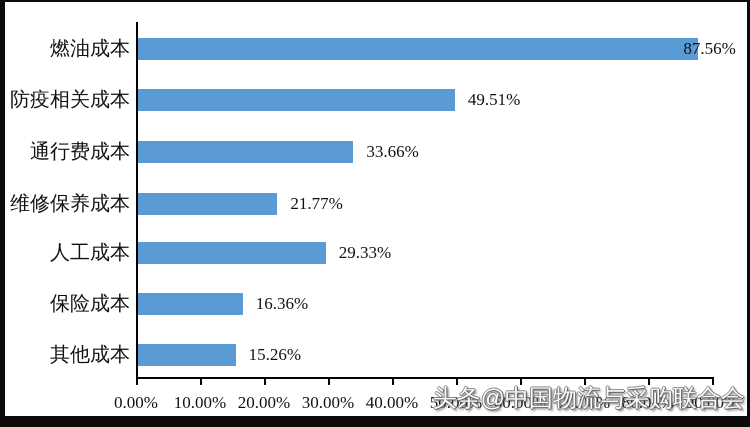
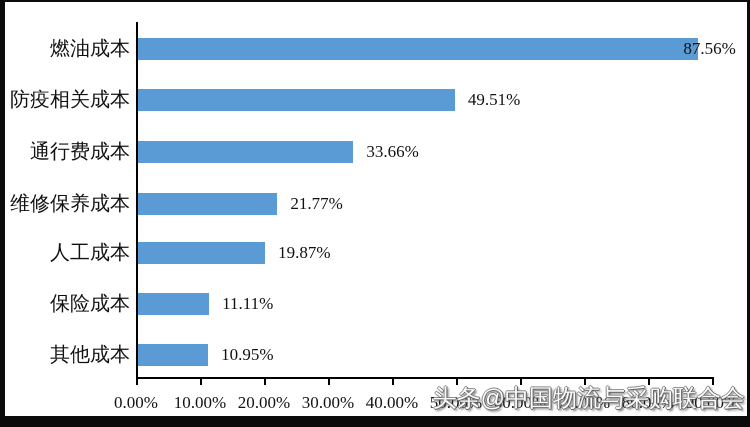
人工成本: 29.33% -> 19.87%
保险成本: 16.36% -> 11.11%
其他成本: 15.26% -> 10.95%
